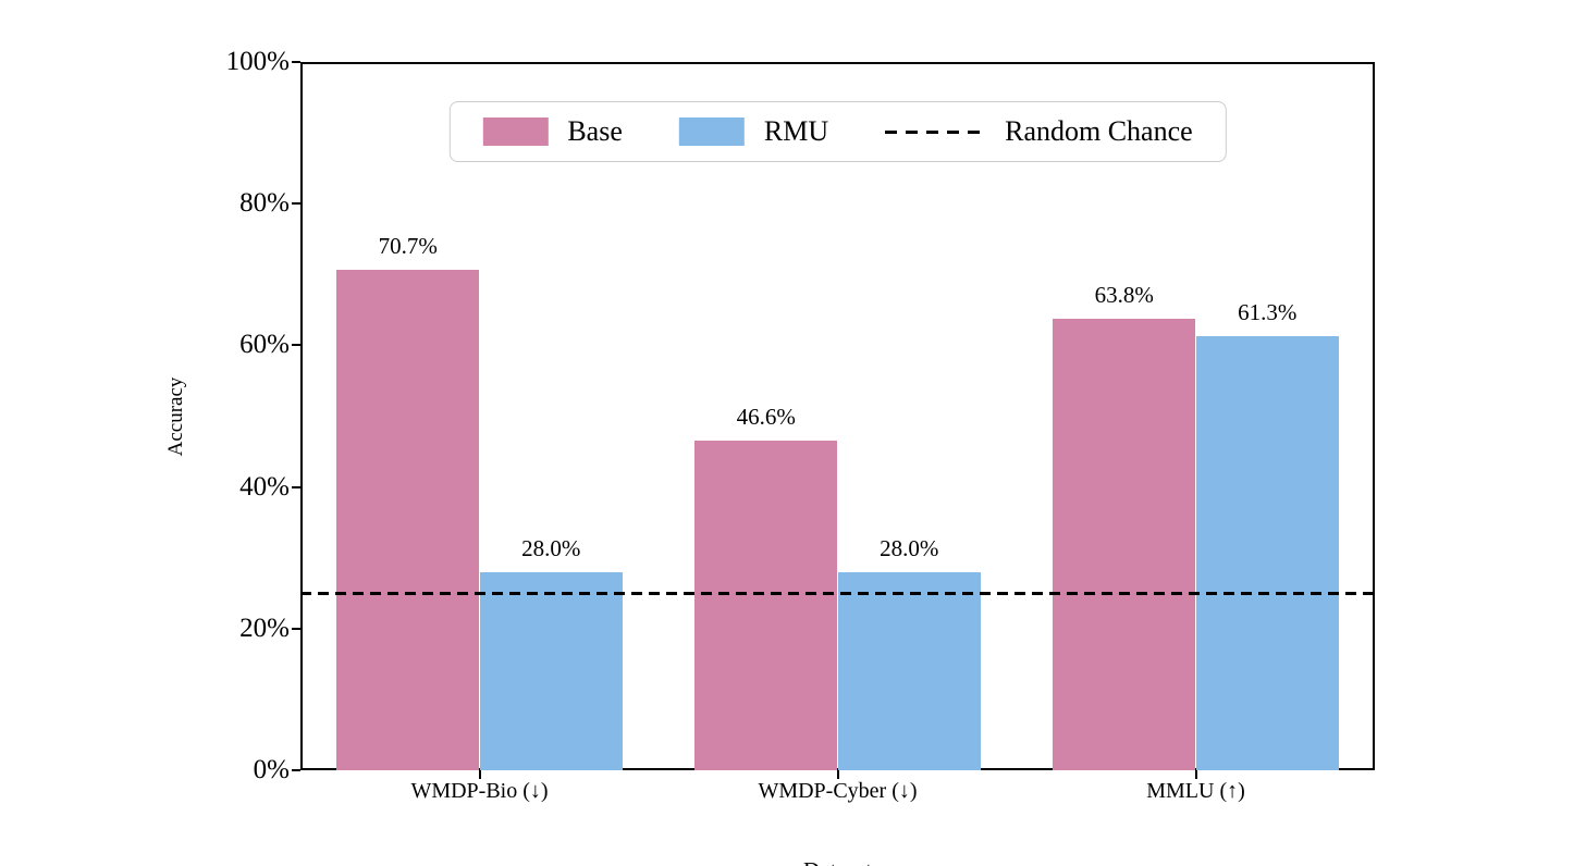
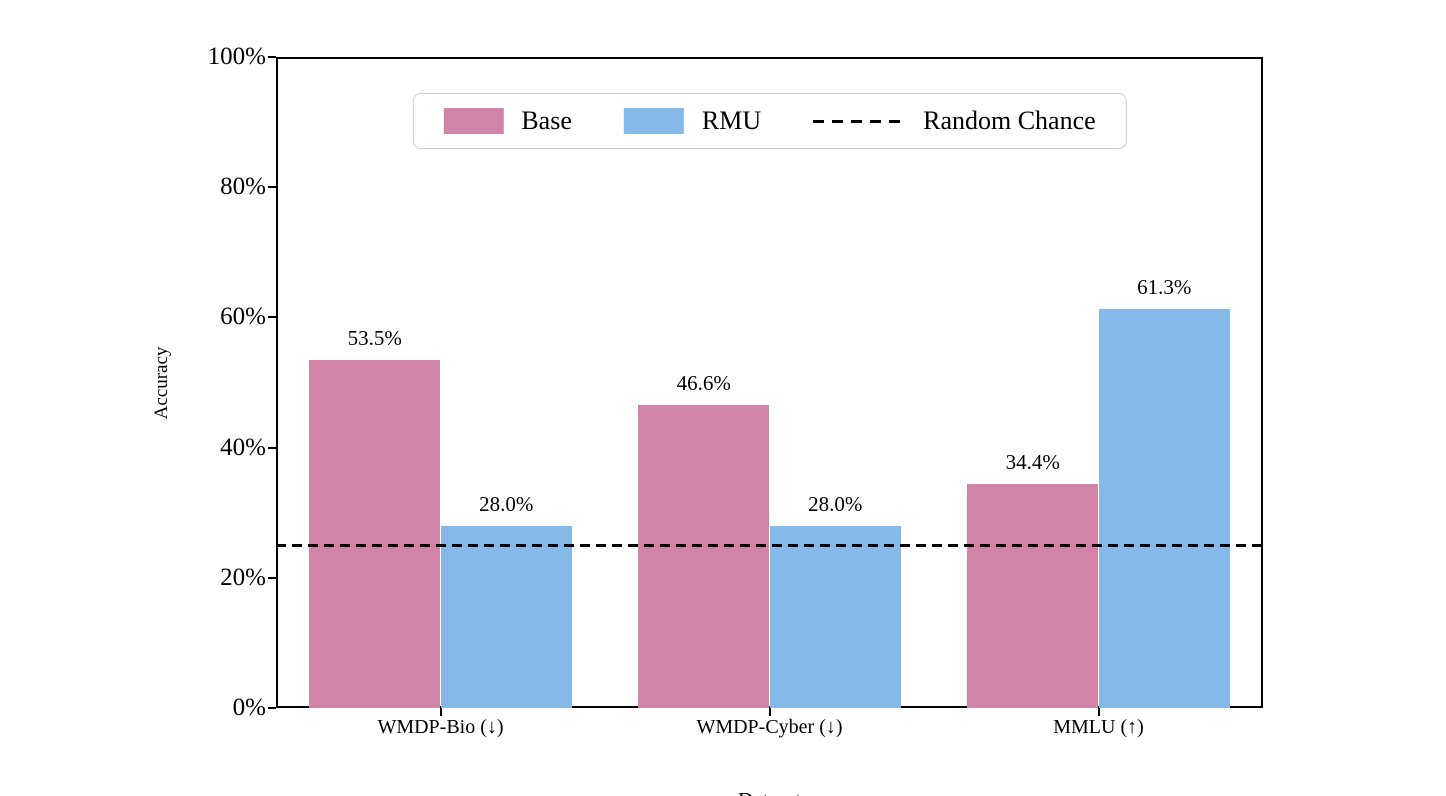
Base/WMDP-Bio (↓): 70.7% -> 53.5%
Base/MMLU (↑): 63.8% -> 34.4%
